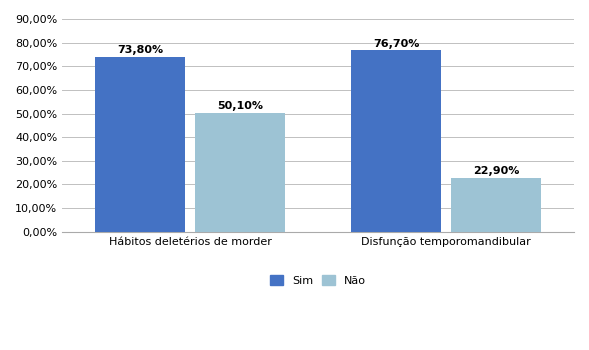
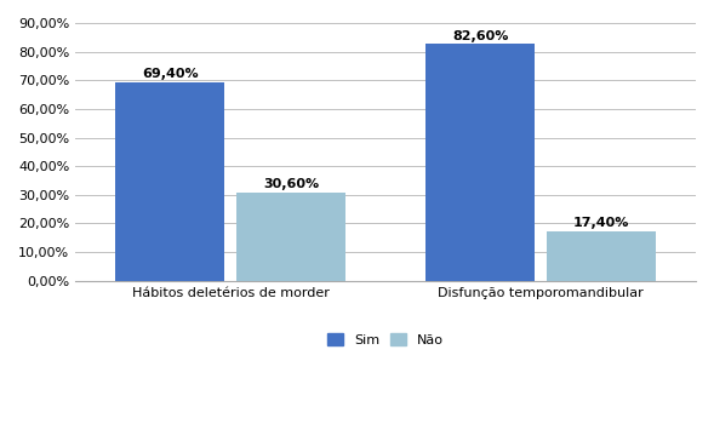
Sim/Hábitos deletérios de morder: 73,80% -> 69,40%
Não/Hábitos deletérios de morder: 50,10% -> 30,60%
Sim/Disfunção temporomandibular: 76,70% -> 82,60%
Não/Disfunção temporomandibular: 22,90% -> 17,40%
